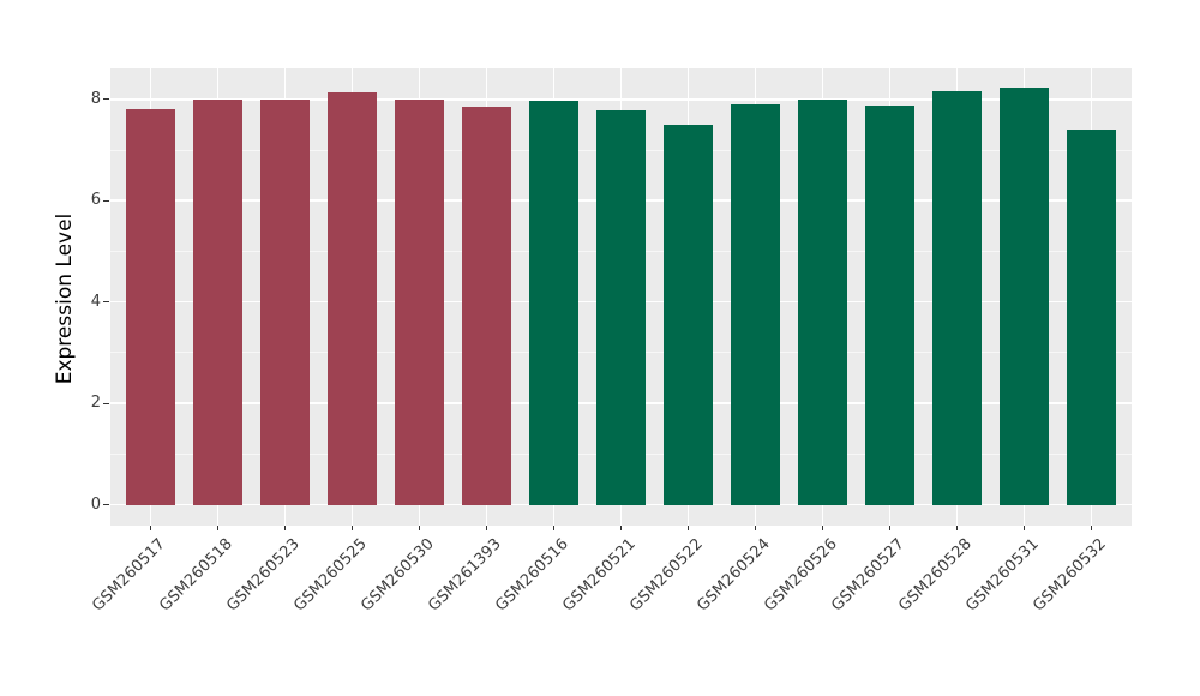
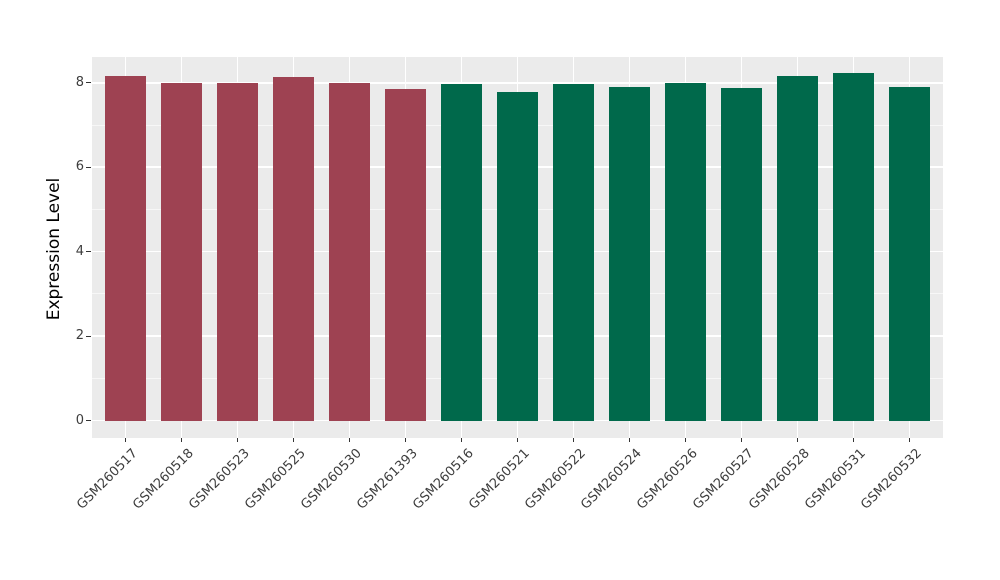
GSM260517: 7.8 -> 8.2
GSM260522: 7.5 -> 8.0
GSM260532: 7.4 -> 7.9
